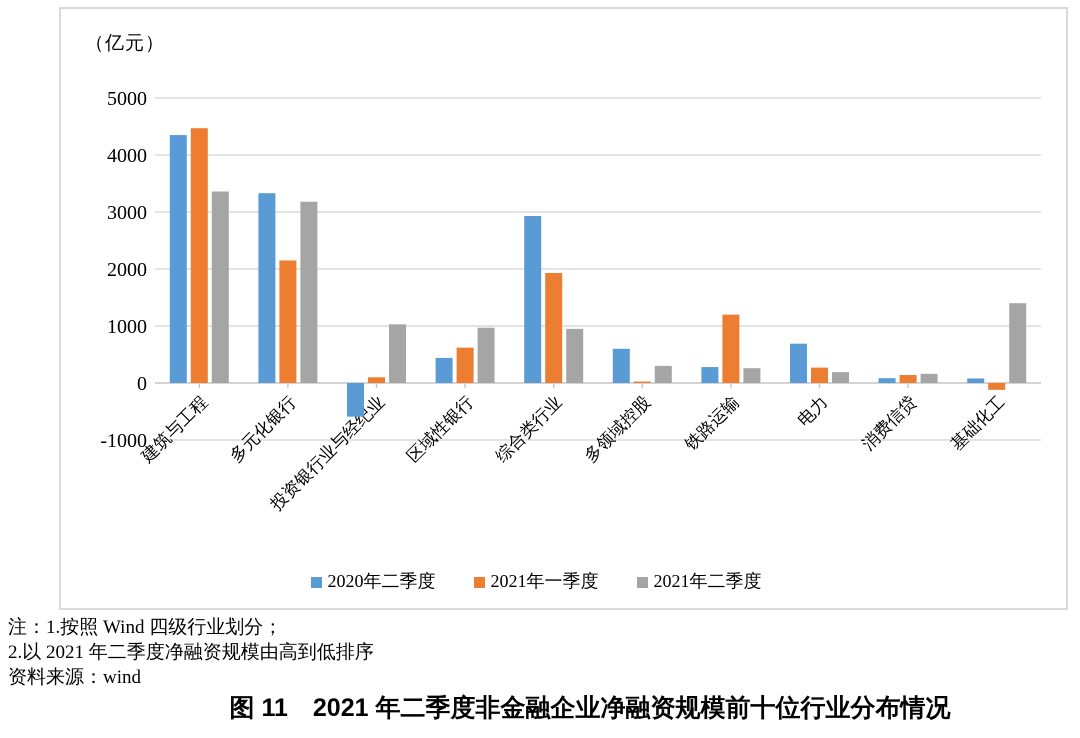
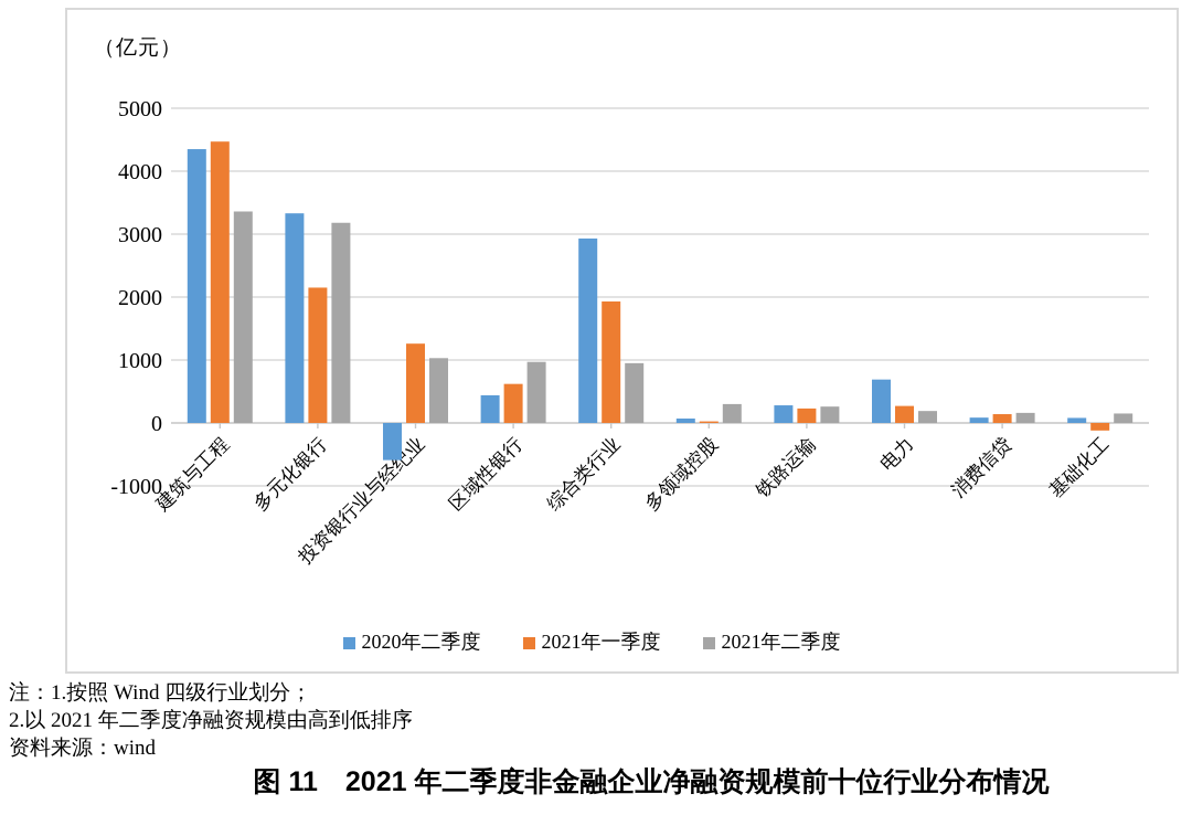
2021年一季度/投资银行业与经纪业: 100 -> 1300
2020年二季度/多领域控股: 600 -> 100
2021年一季度/铁路运输: 1200 -> 200
2021年二季度/基础化工: 1400 -> 200
